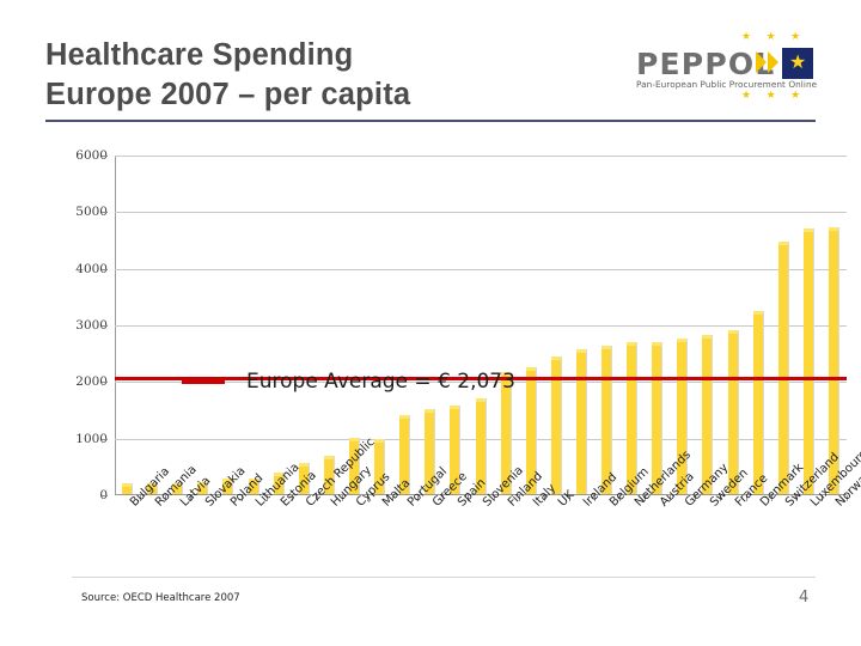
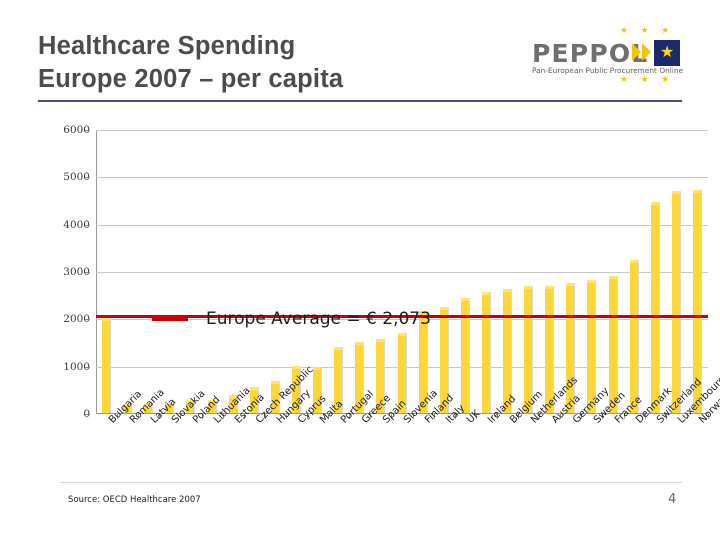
Bulgaria: 200 -> 2000
